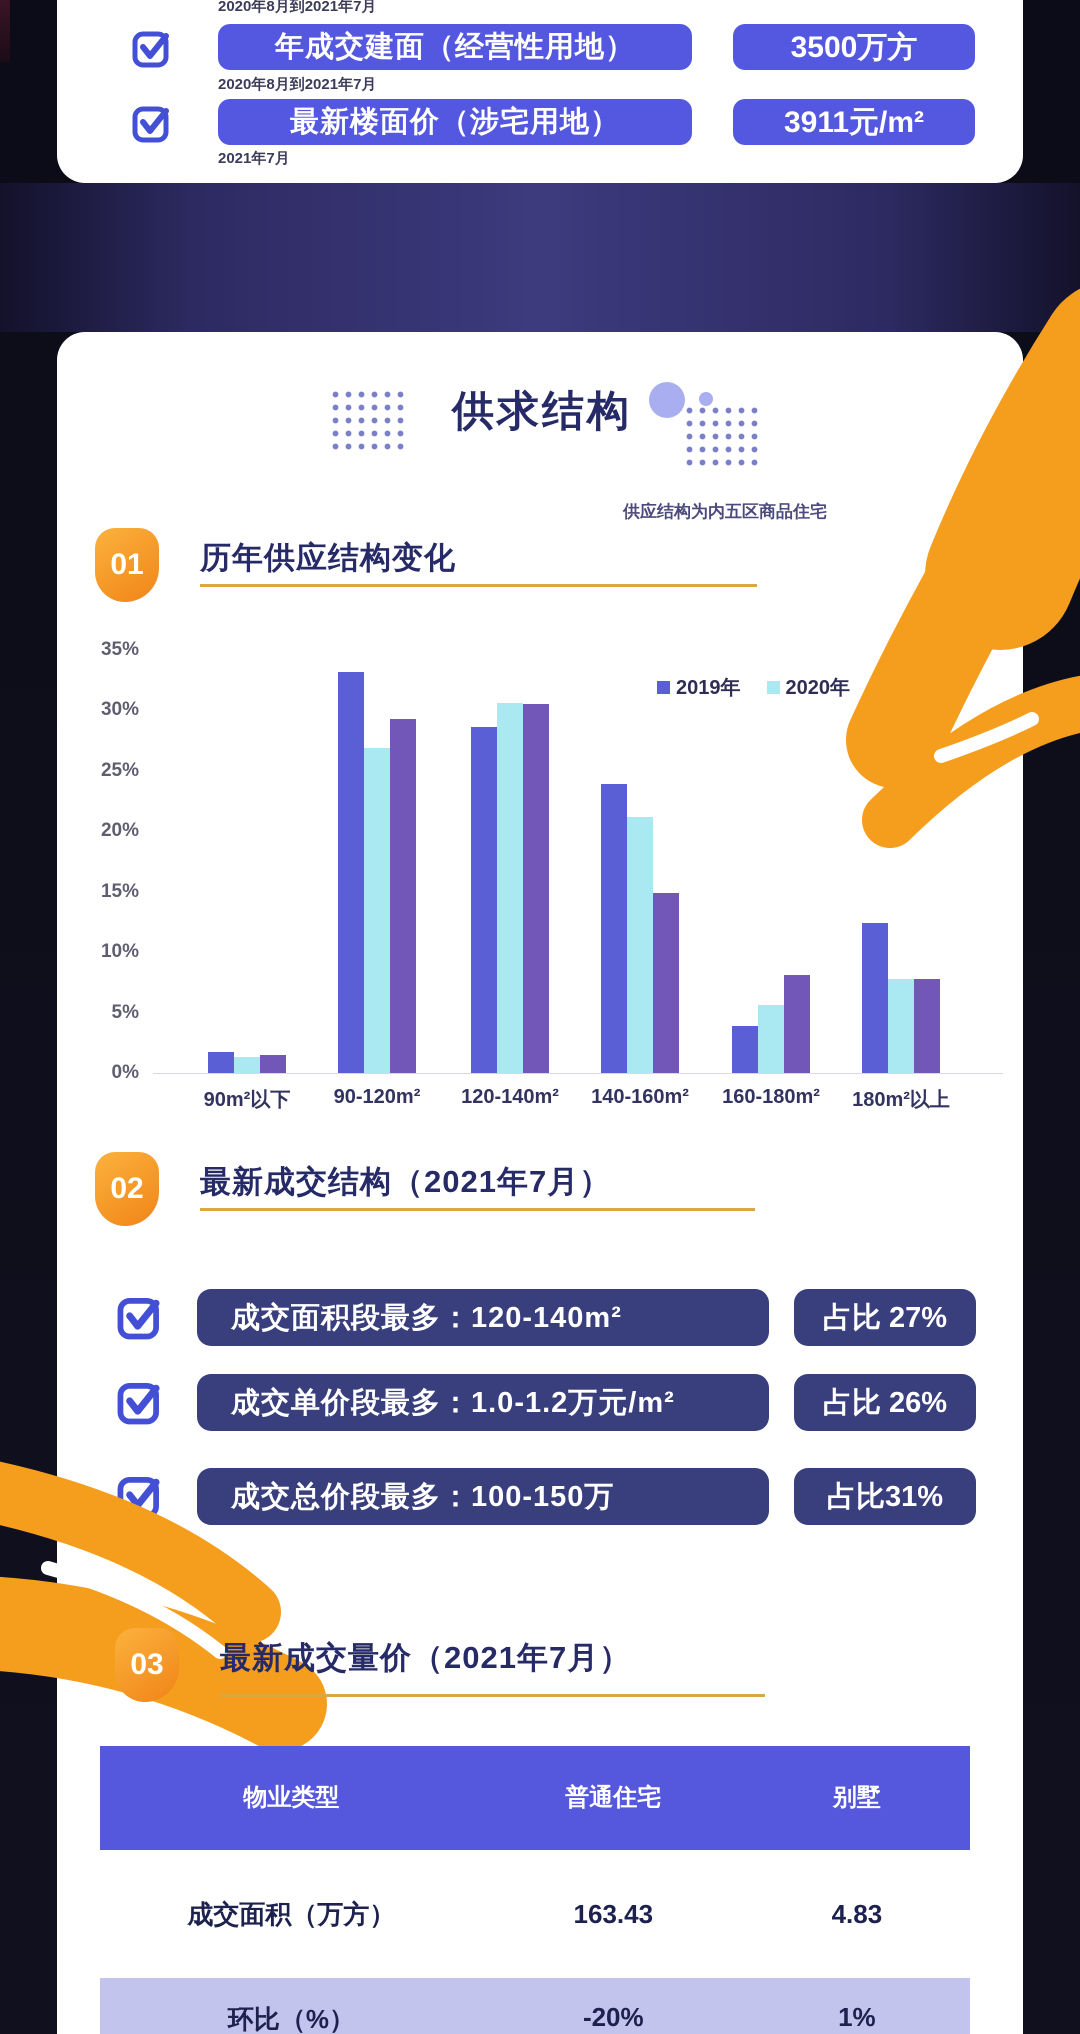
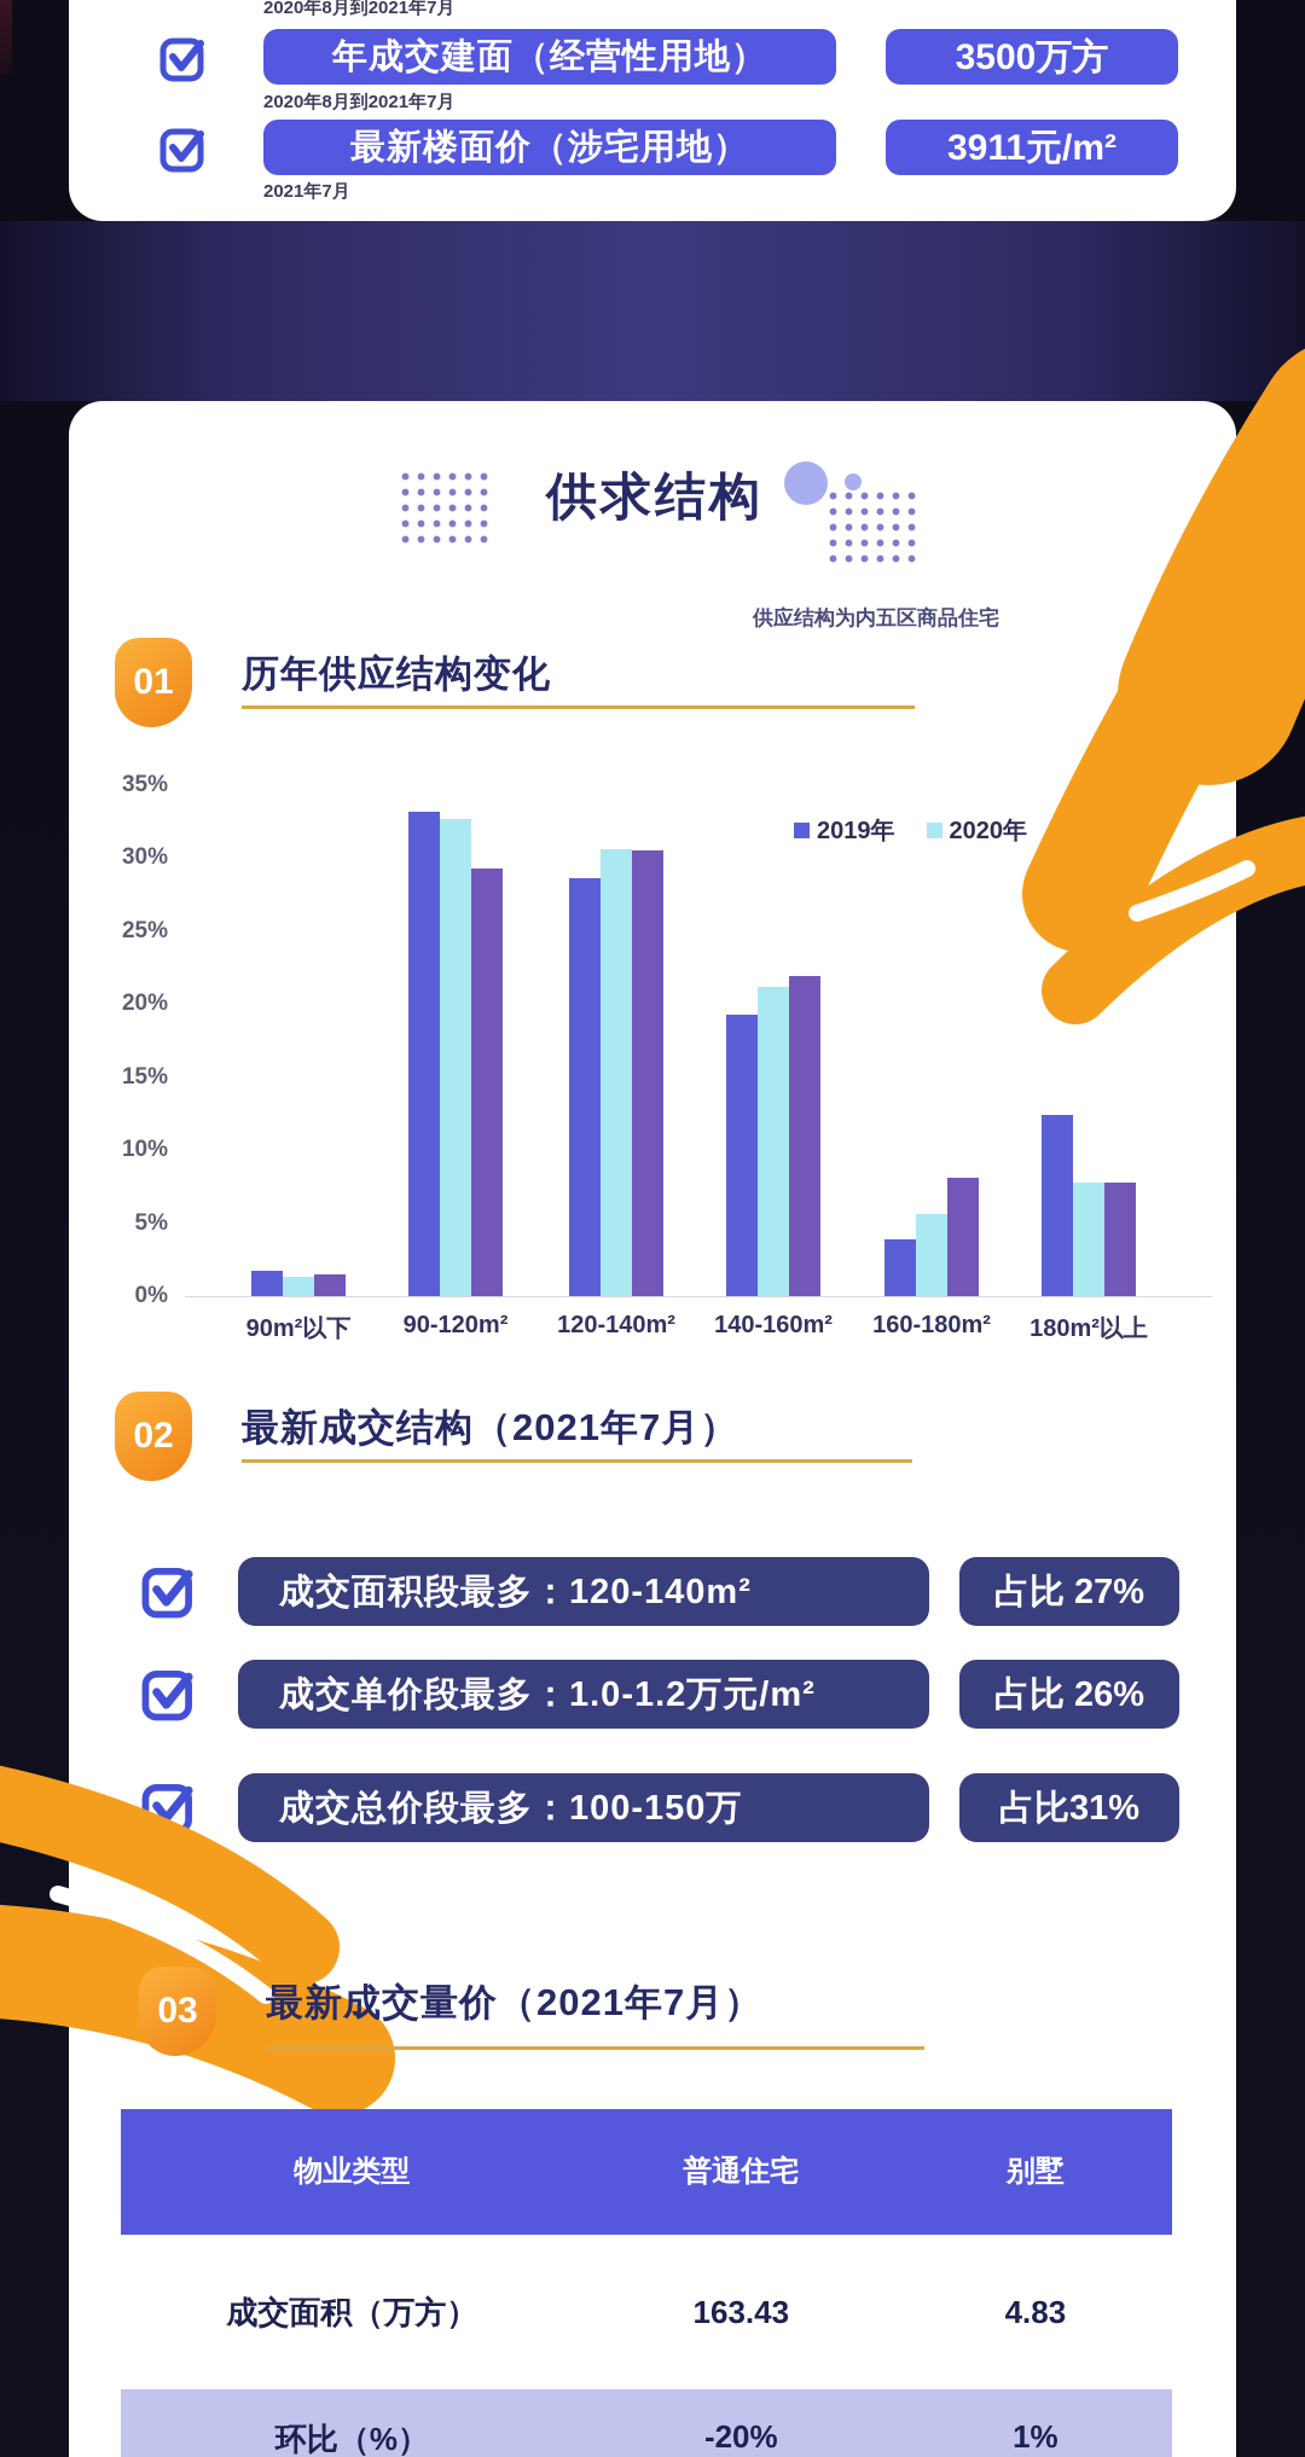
2020年/90-120m²: 26.9% -> 32.7%
2019年/140-160m²: 23.9% -> 19.3%
2021年/140-160m²: 14.9% -> 21.9%
